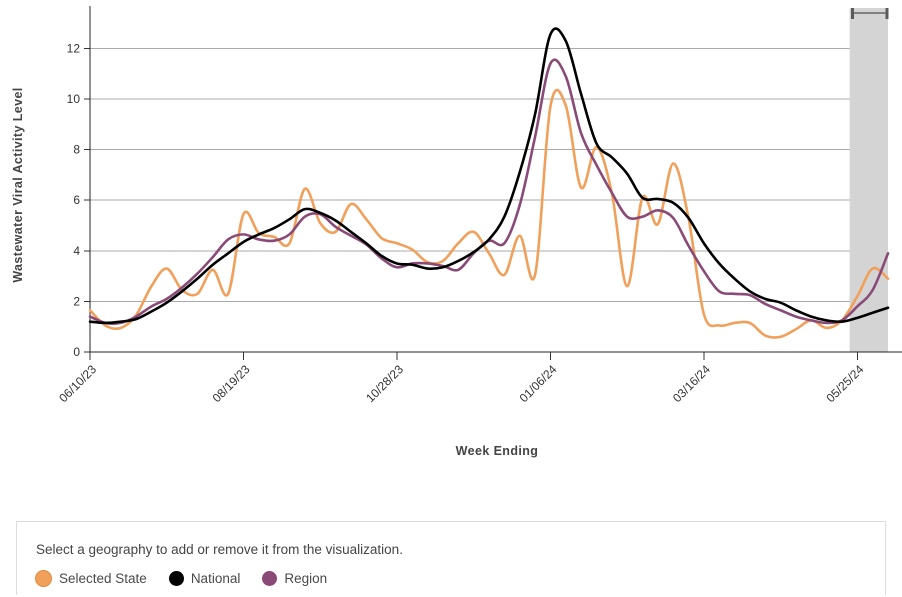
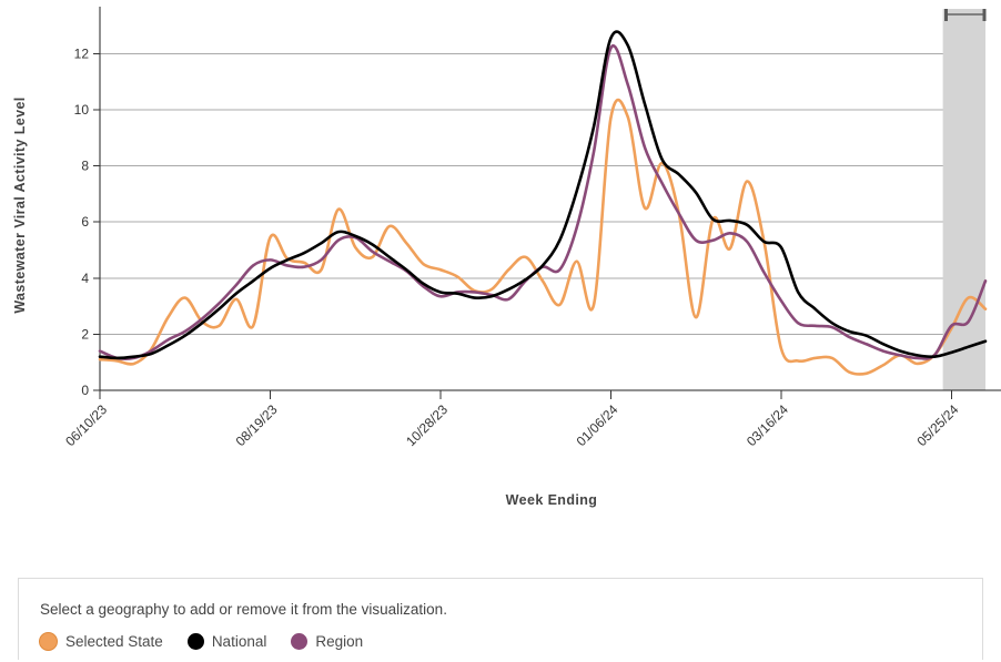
Selected State/06/10/23: 1.6 -> 1.1
Region/01/06/24: 11.4 -> 12.2
National/03/16/24: 4.3 -> 5.1
Region/05/25/24: 1.8 -> 2.3
